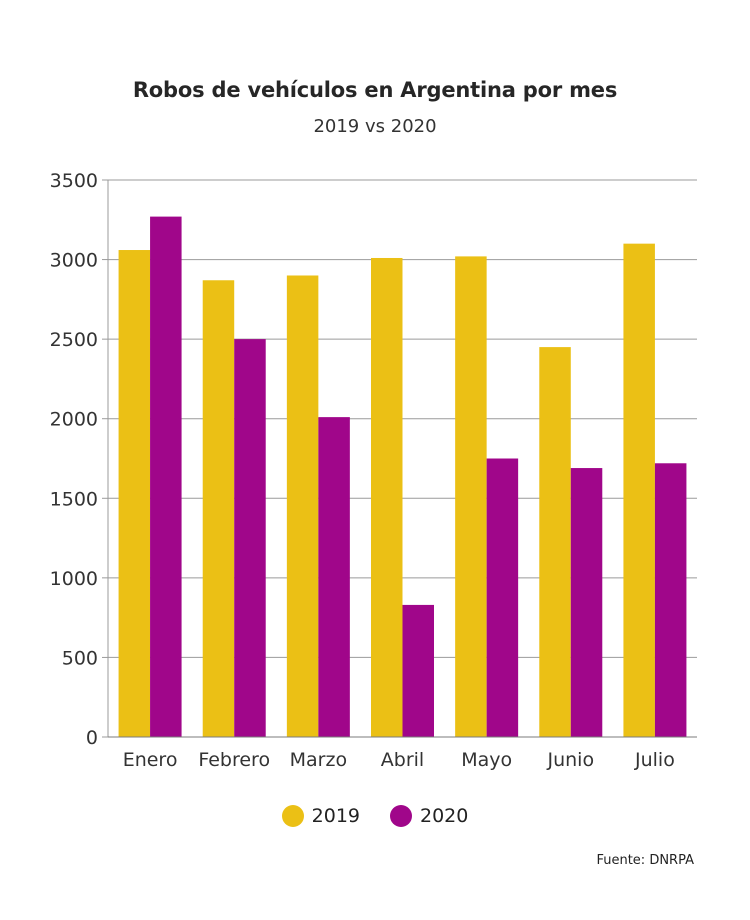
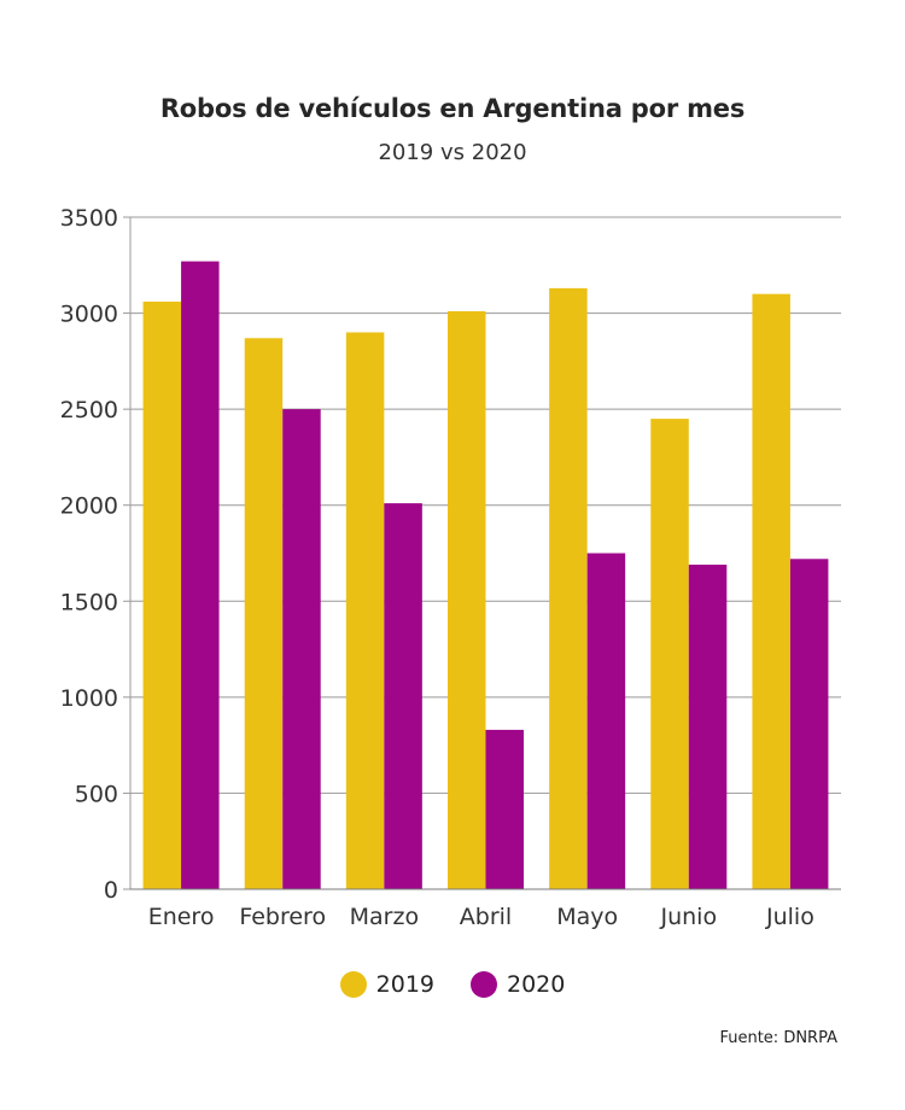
2019/Mayo: 3020 -> 3130
